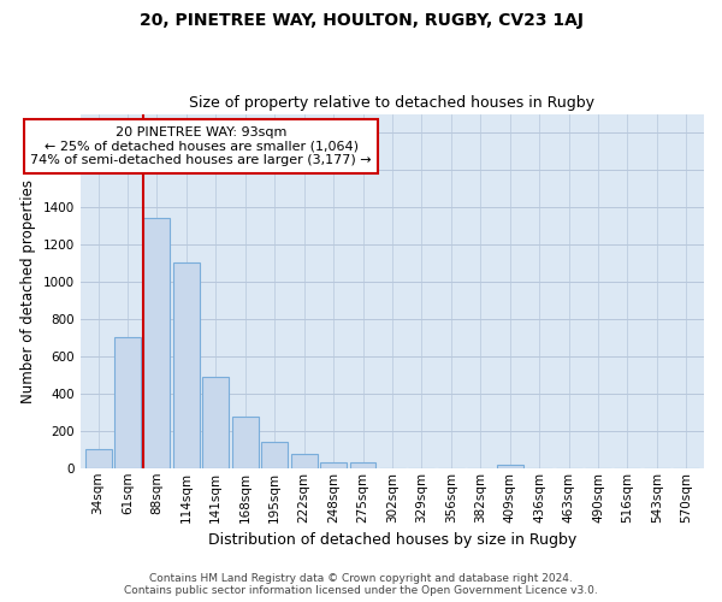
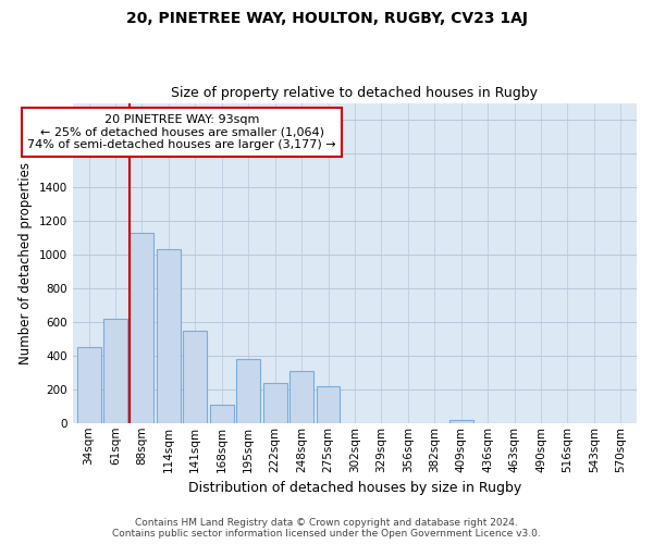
34sqm: 100 -> 450
61sqm: 700 -> 620
88sqm: 1340 -> 1130
114sqm: 1100 -> 1030
141sqm: 490 -> 550
168sqm: 280 -> 110
195sqm: 140 -> 380
222sqm: 80 -> 240
248sqm: 30 -> 310
275sqm: 30 -> 220
